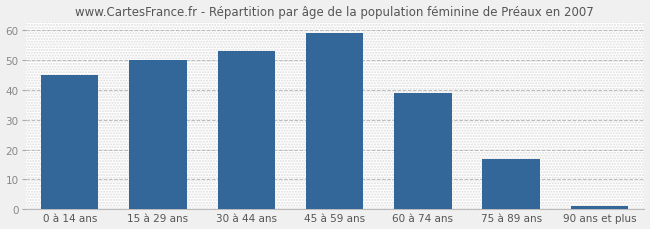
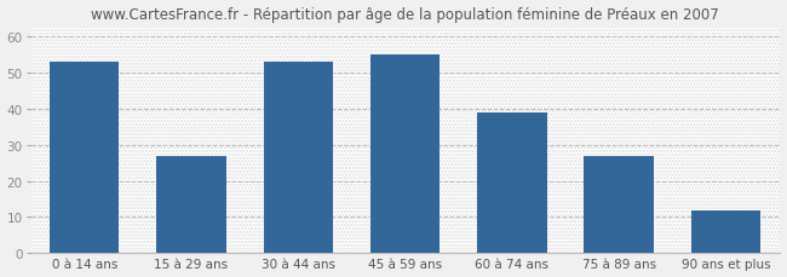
0 à 14 ans: 45 -> 53
15 à 29 ans: 50 -> 27
45 à 59 ans: 59 -> 55
75 à 89 ans: 17 -> 27
90 ans et plus: 1 -> 12
